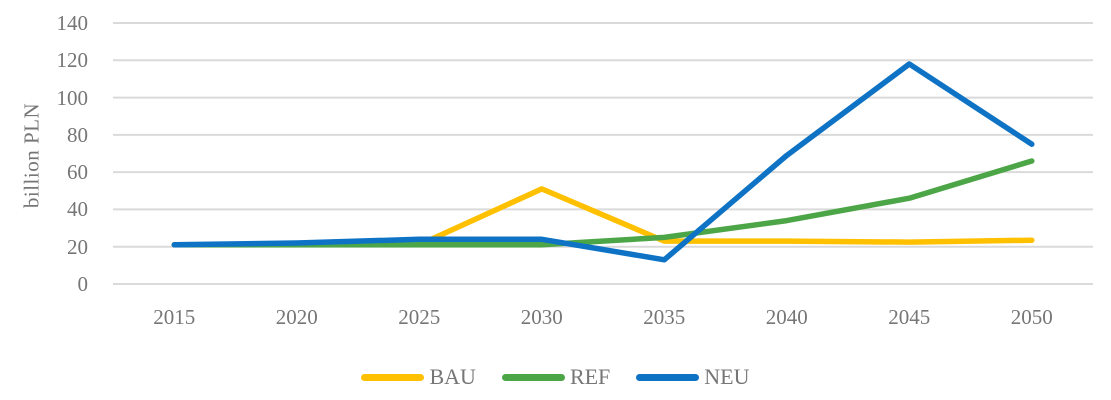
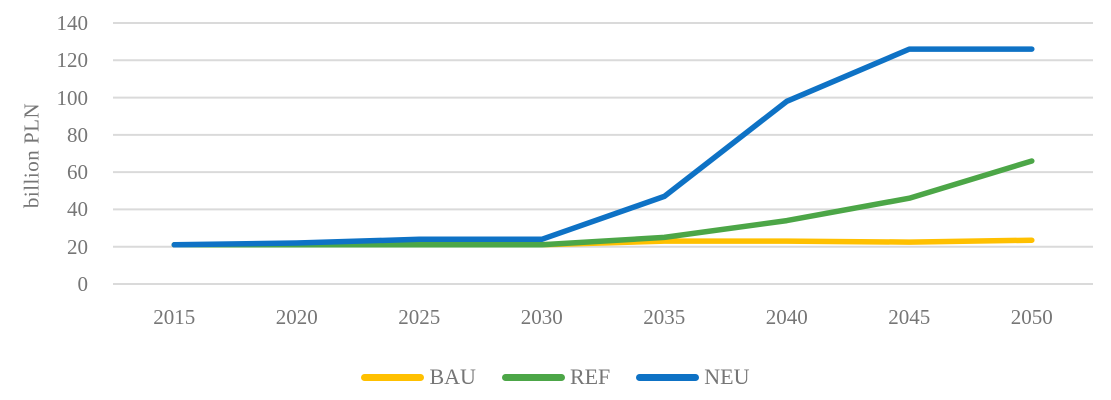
BAU/2030: 51 -> 21
NEU/2035: 13 -> 47
NEU/2040: 69 -> 98
NEU/2045: 118 -> 126
NEU/2050: 75 -> 126
